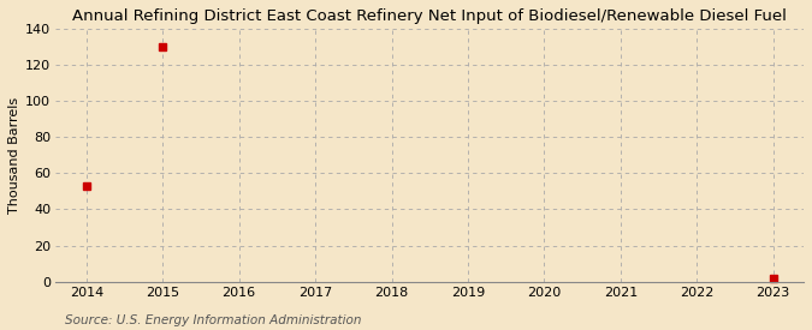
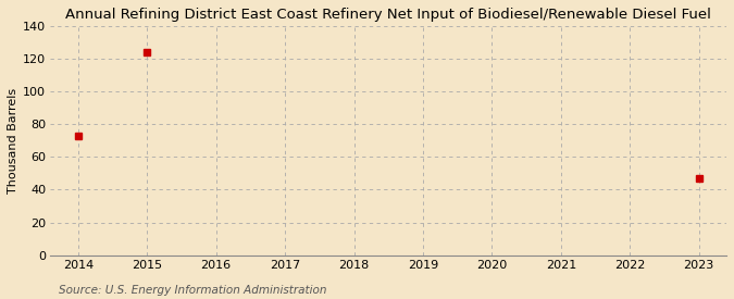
2014: 53 -> 73
2015: 130 -> 124
2023: 2 -> 47
